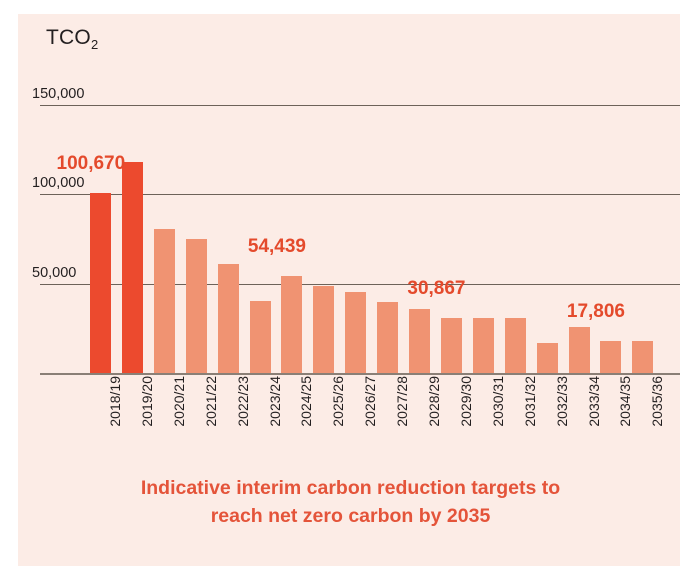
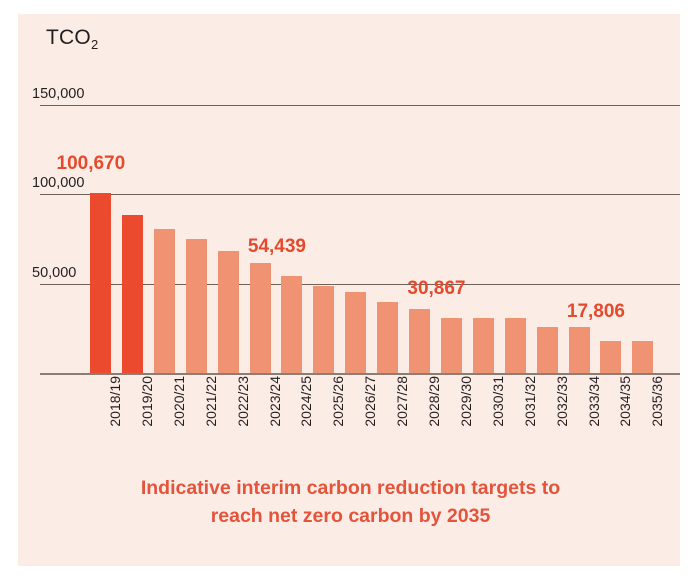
2019/20: 118000 -> 88000
2022/23: 61000 -> 68000
2023/24: 40000 -> 62000
2032/33: 17000 -> 26000
